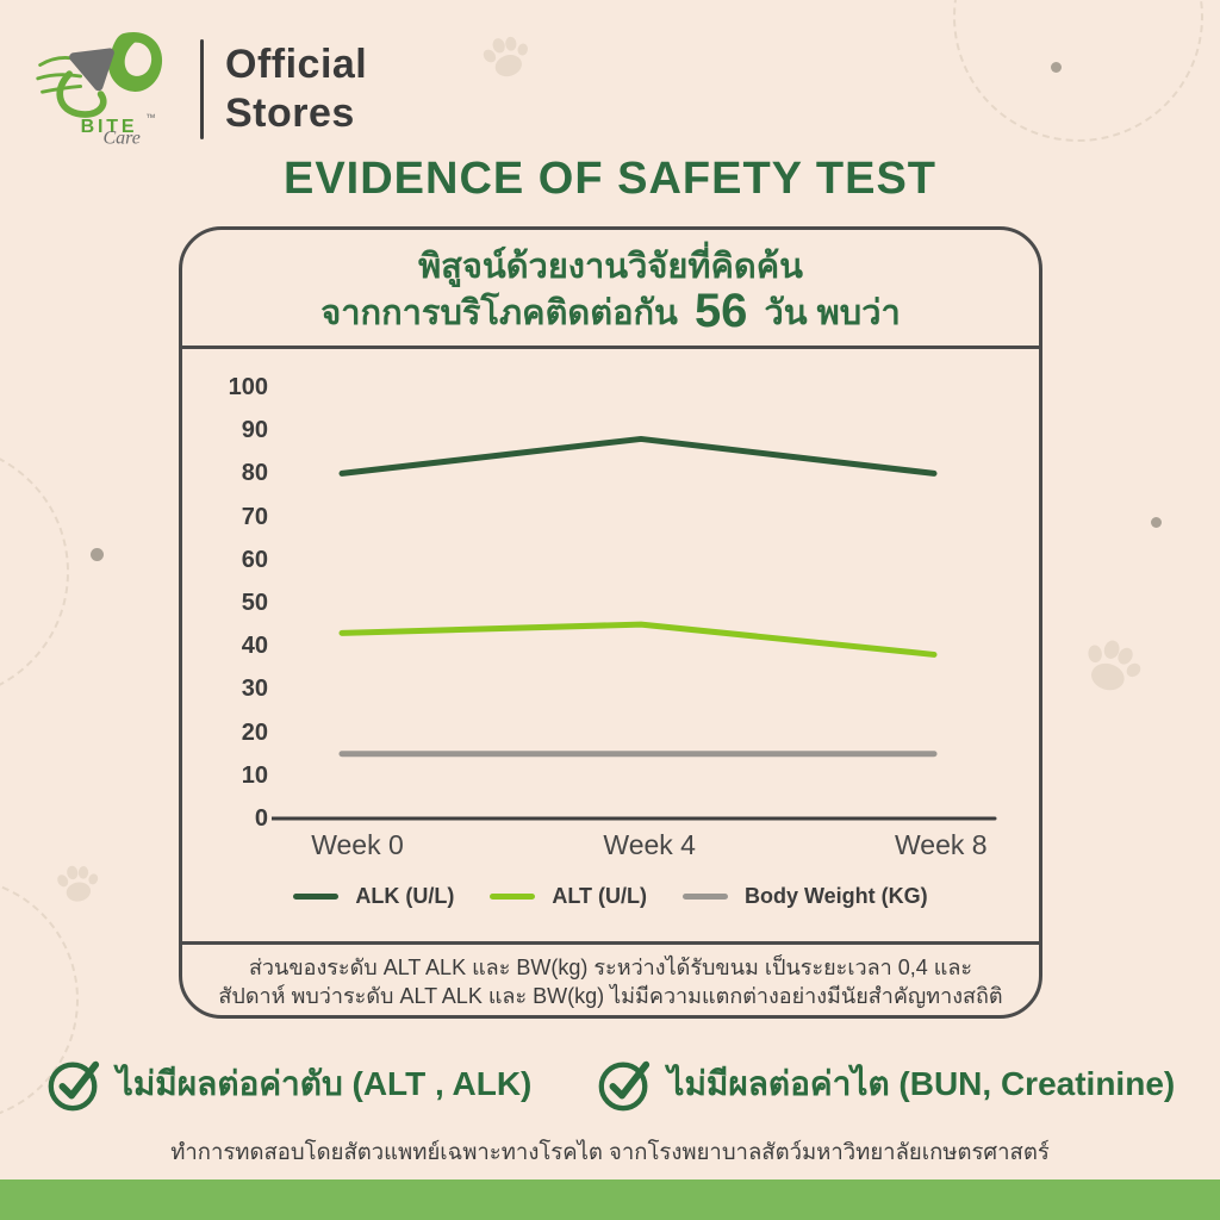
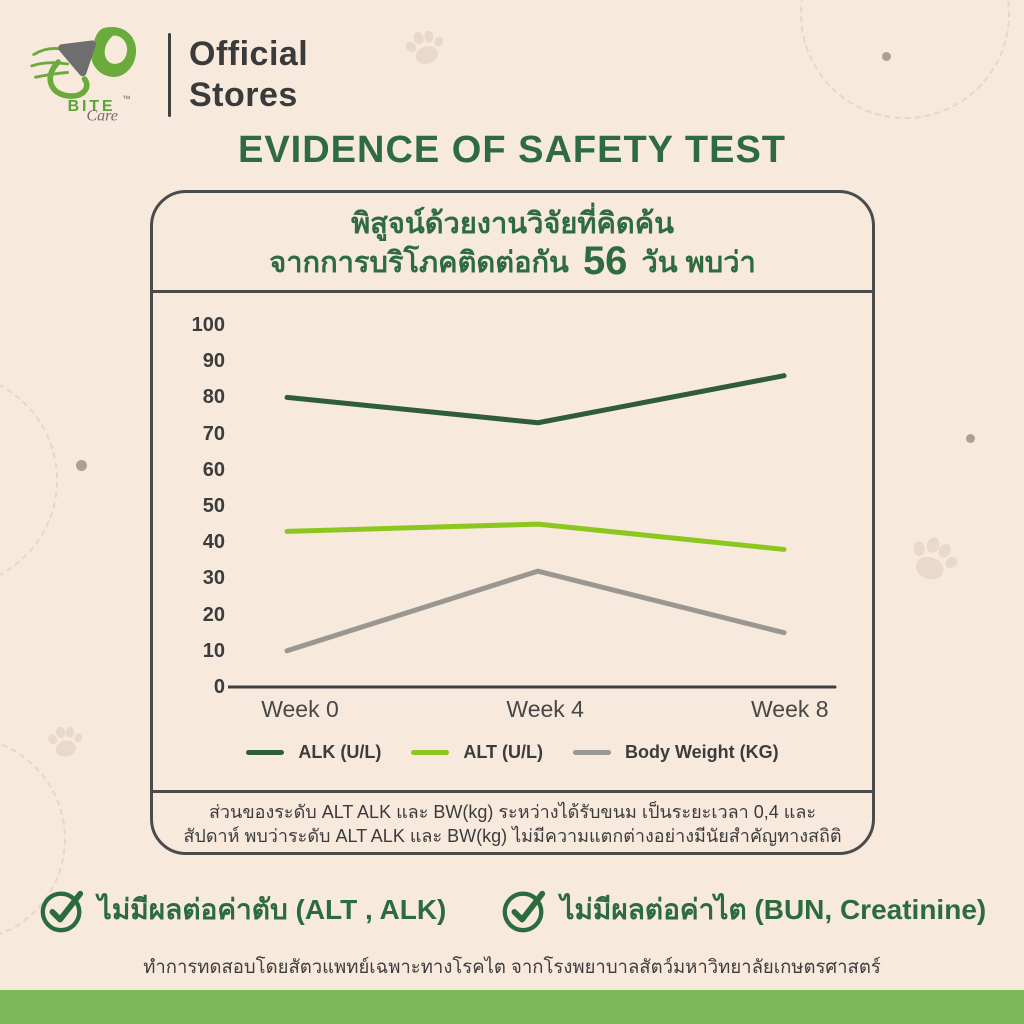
Body Weight (KG)/Week 0: 15 -> 10
ALK (U/L)/Week 4: 88 -> 73
Body Weight (KG)/Week 4: 15 -> 32
ALK (U/L)/Week 8: 80 -> 86
